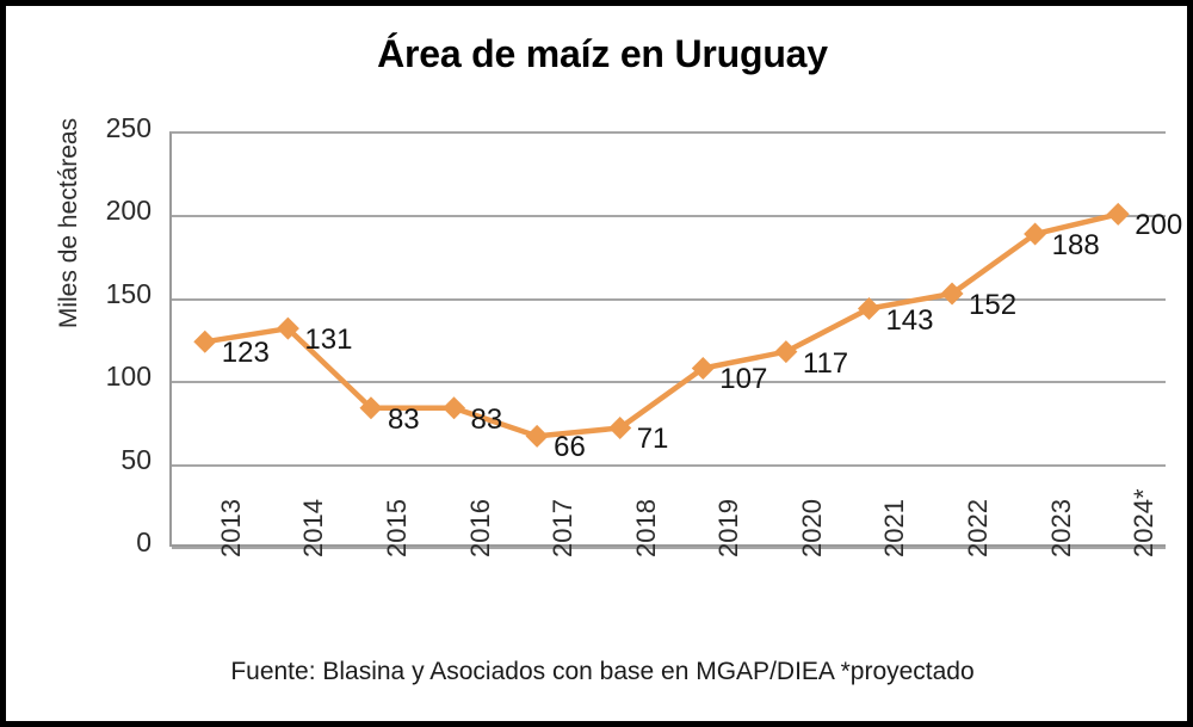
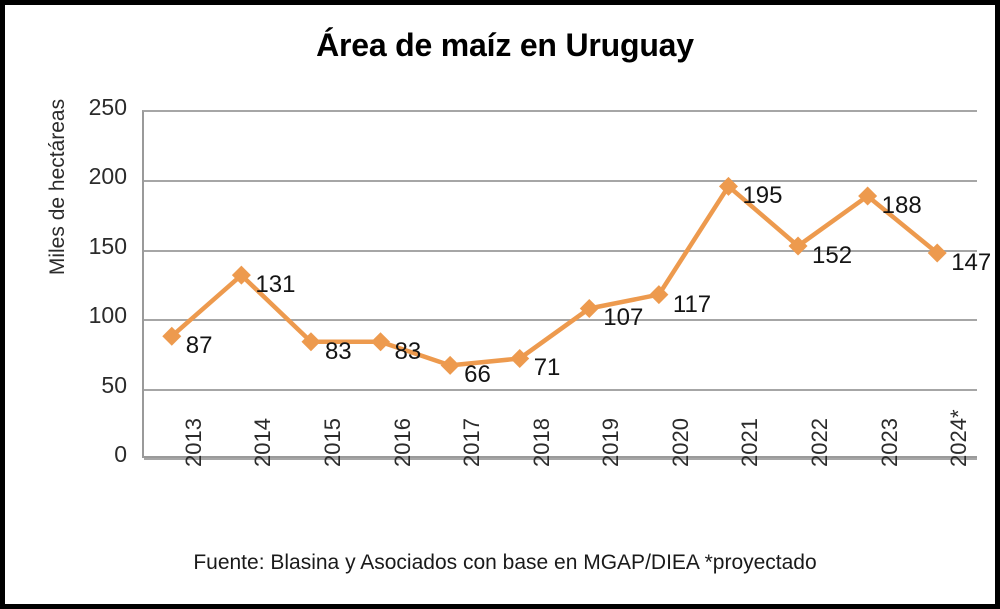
2013: 123 -> 87
2021: 143 -> 195
2024*: 200 -> 147
